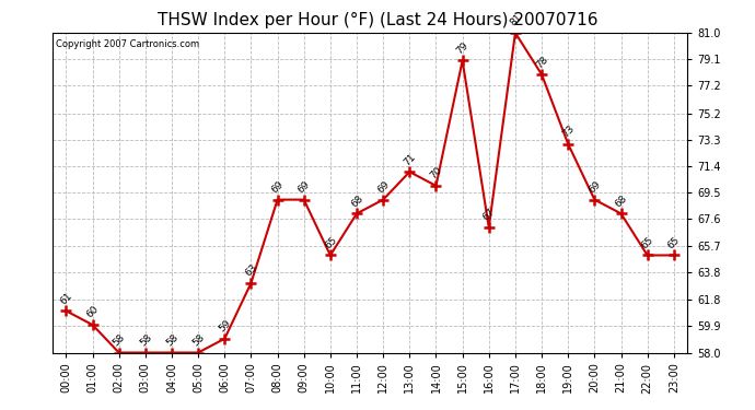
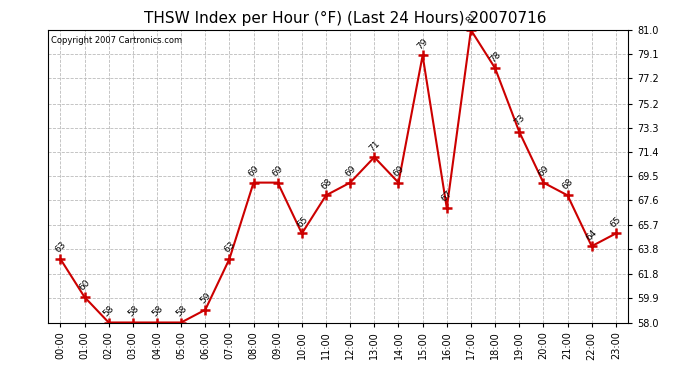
00:00: 61 -> 63
14:00: 70 -> 69
22:00: 65 -> 64
